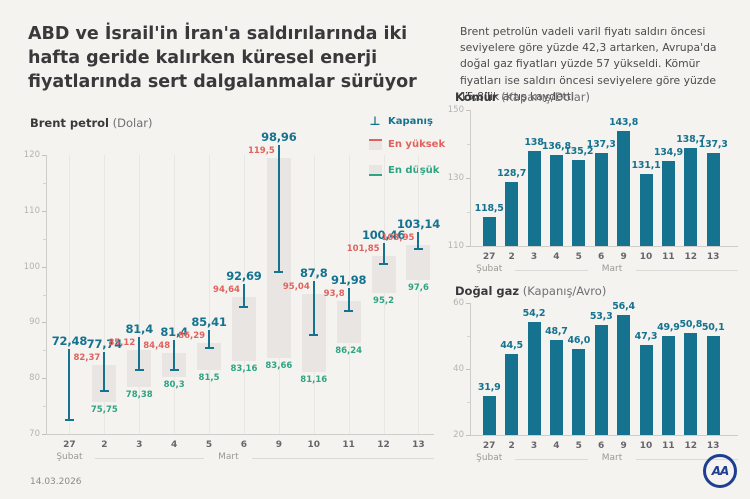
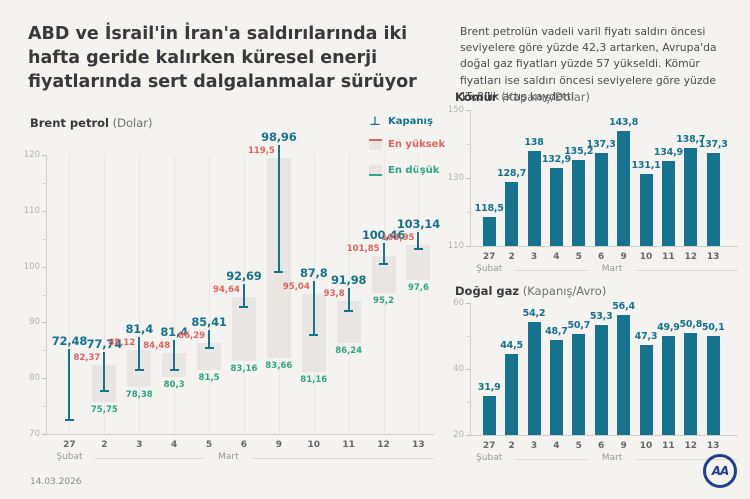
Kömür/4: 136,8 -> 132,9
Doğal gaz/5: 46,0 -> 50,7
